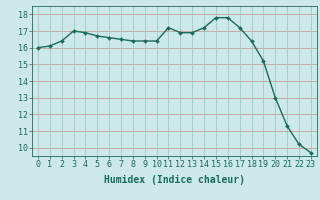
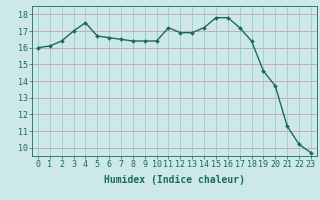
4: 16.9 -> 17.5
19: 15.2 -> 14.6
20: 13.0 -> 13.7
